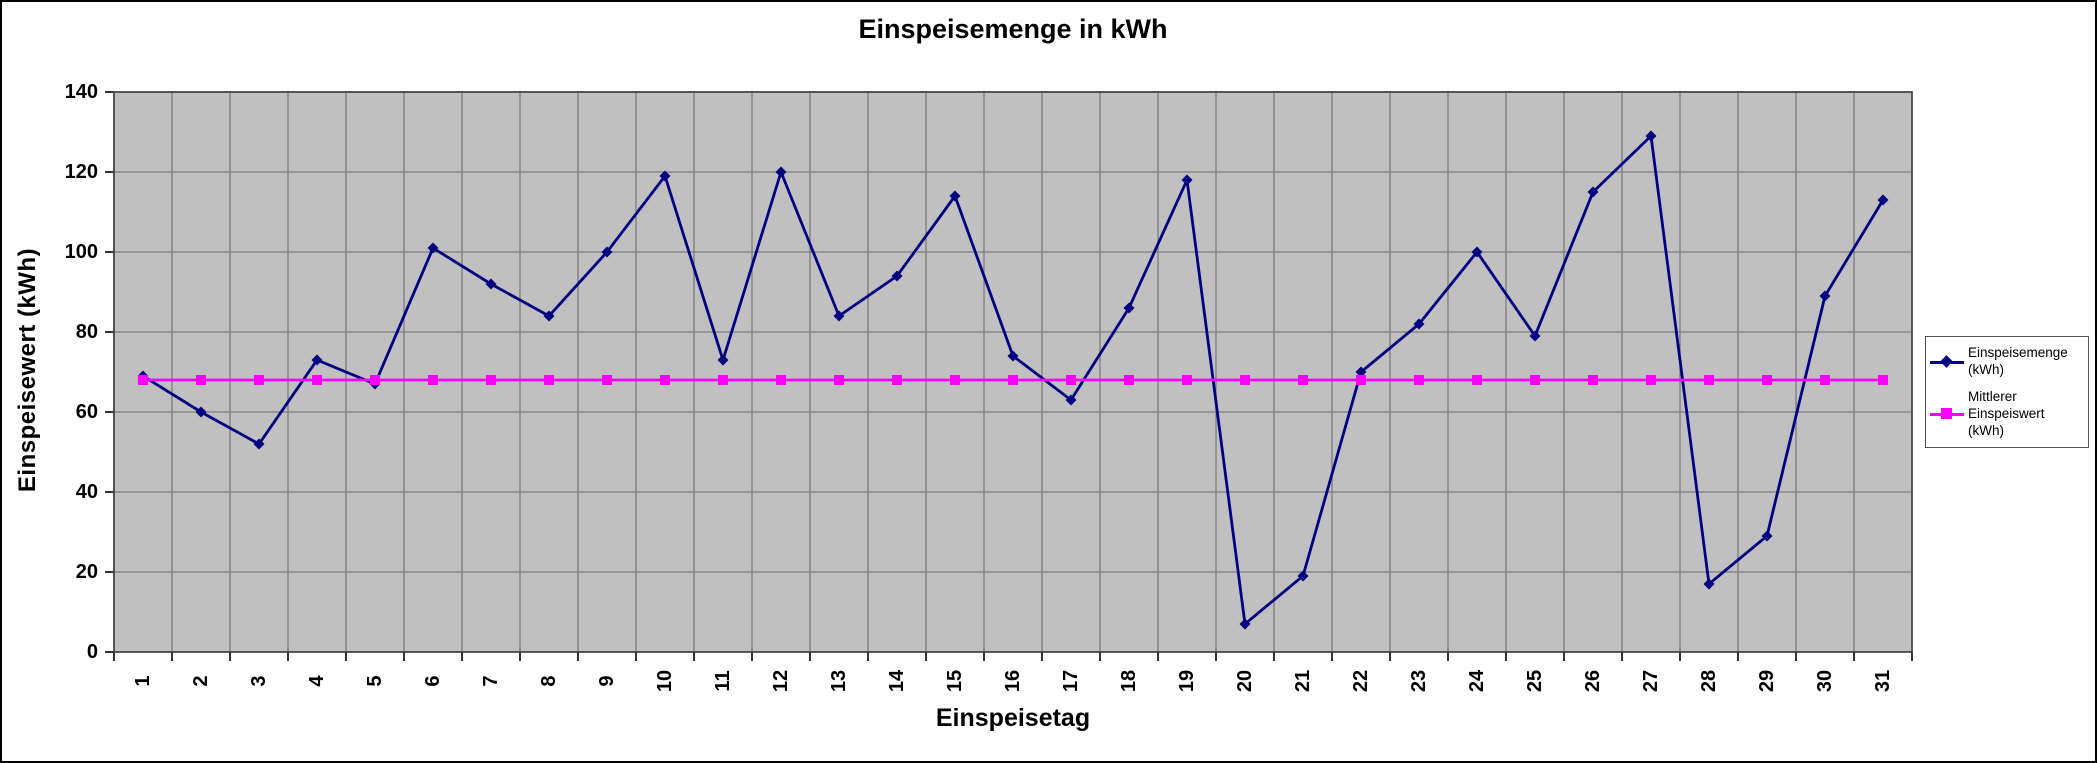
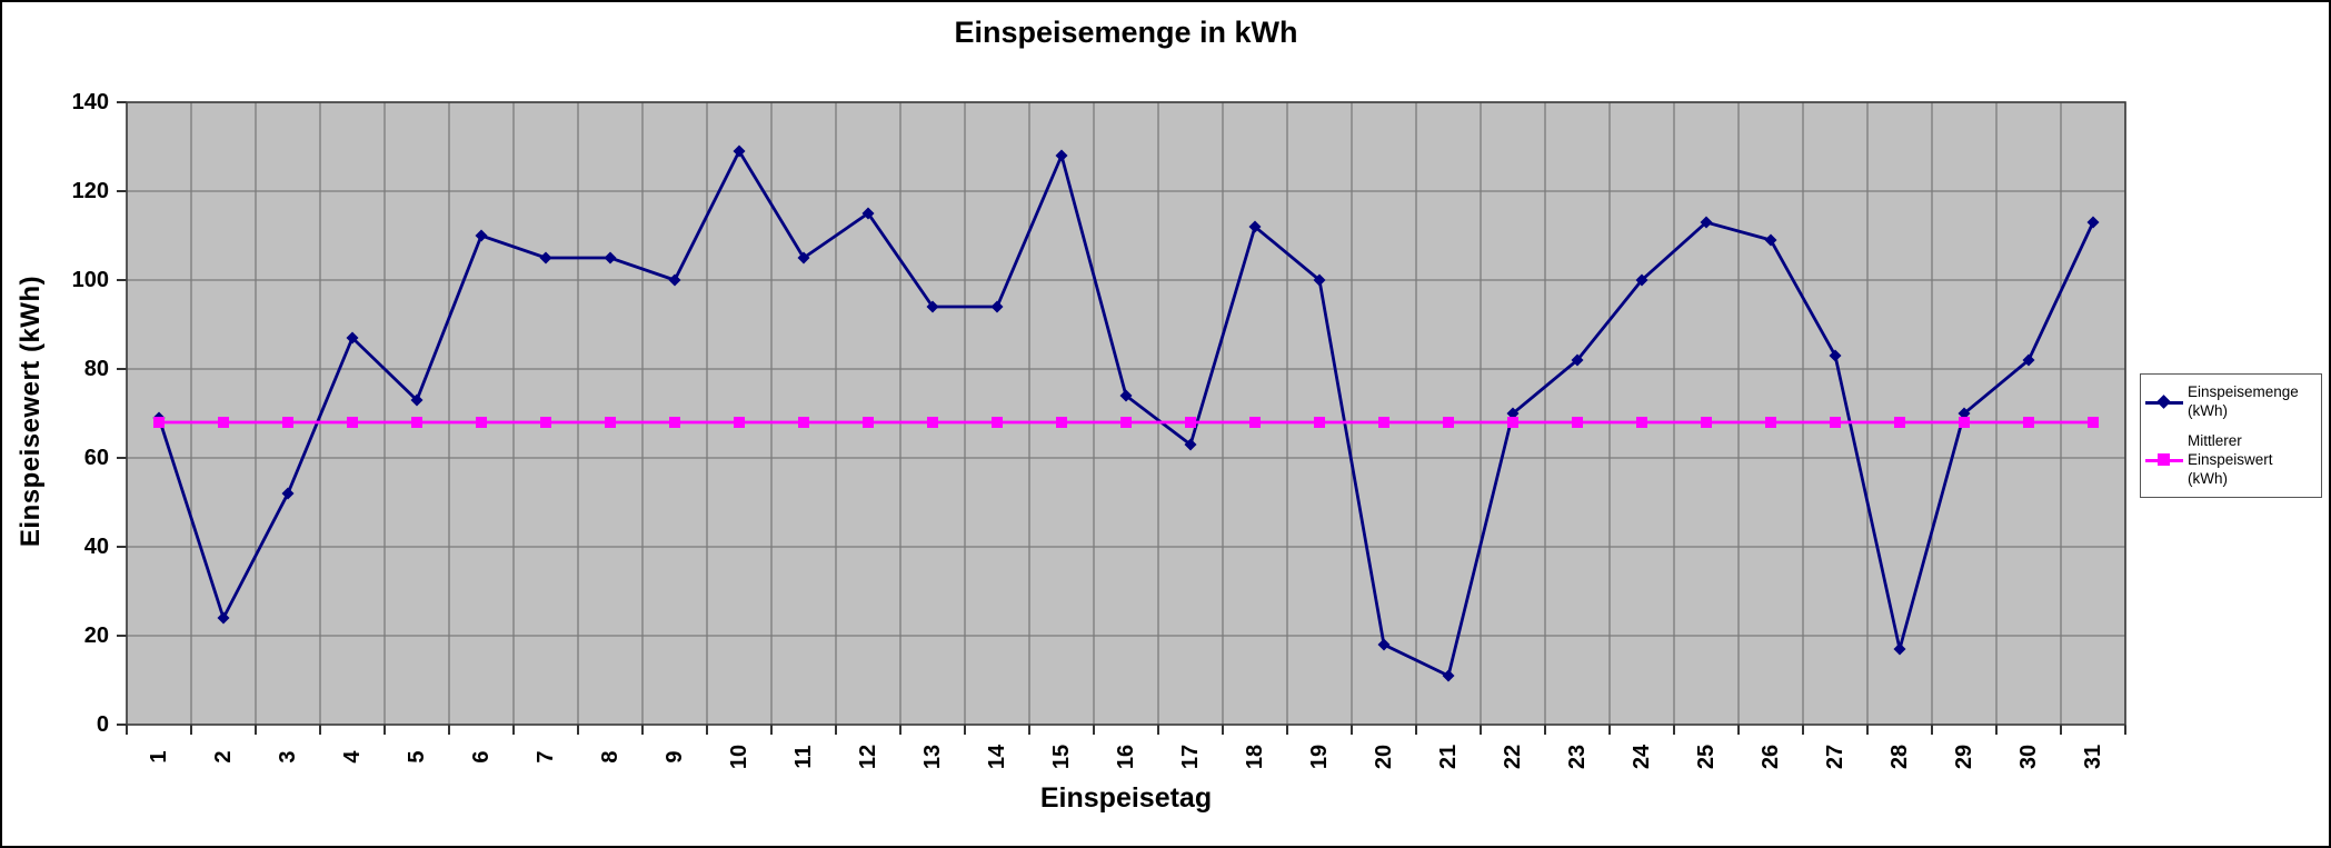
Einspeisemenge (kWh)/2: 60 -> 24
Einspeisemenge (kWh)/4: 73 -> 87
Einspeisemenge (kWh)/5: 67 -> 73
Einspeisemenge (kWh)/6: 101 -> 110
Einspeisemenge (kWh)/7: 92 -> 105
Einspeisemenge (kWh)/8: 84 -> 105
Einspeisemenge (kWh)/10: 119 -> 129
Einspeisemenge (kWh)/11: 73 -> 105
Einspeisemenge (kWh)/12: 120 -> 115
Einspeisemenge (kWh)/13: 84 -> 94
Einspeisemenge (kWh)/15: 114 -> 128
Einspeisemenge (kWh)/18: 86 -> 112
Einspeisemenge (kWh)/19: 118 -> 100
Einspeisemenge (kWh)/20: 7 -> 18
Einspeisemenge (kWh)/21: 19 -> 11
Einspeisemenge (kWh)/25: 79 -> 113
Einspeisemenge (kWh)/26: 115 -> 109
Einspeisemenge (kWh)/27: 129 -> 83
Einspeisemenge (kWh)/29: 29 -> 70
Einspeisemenge (kWh)/30: 89 -> 82
